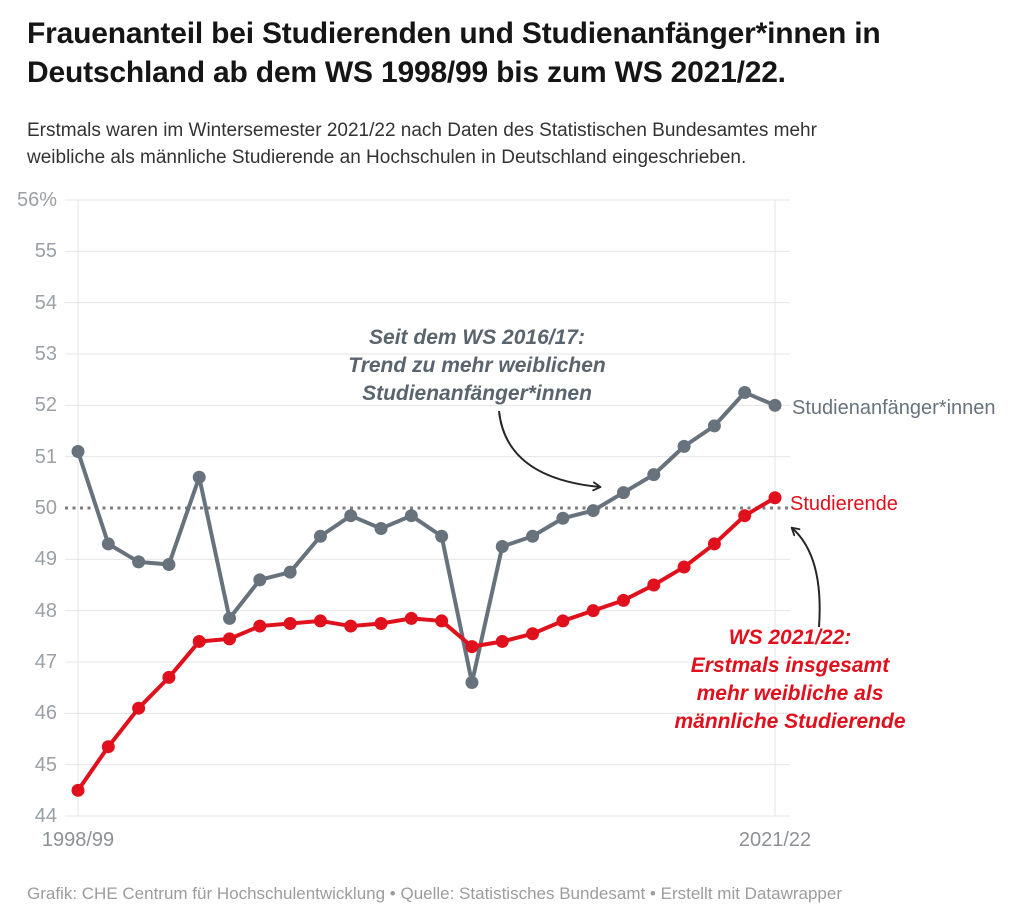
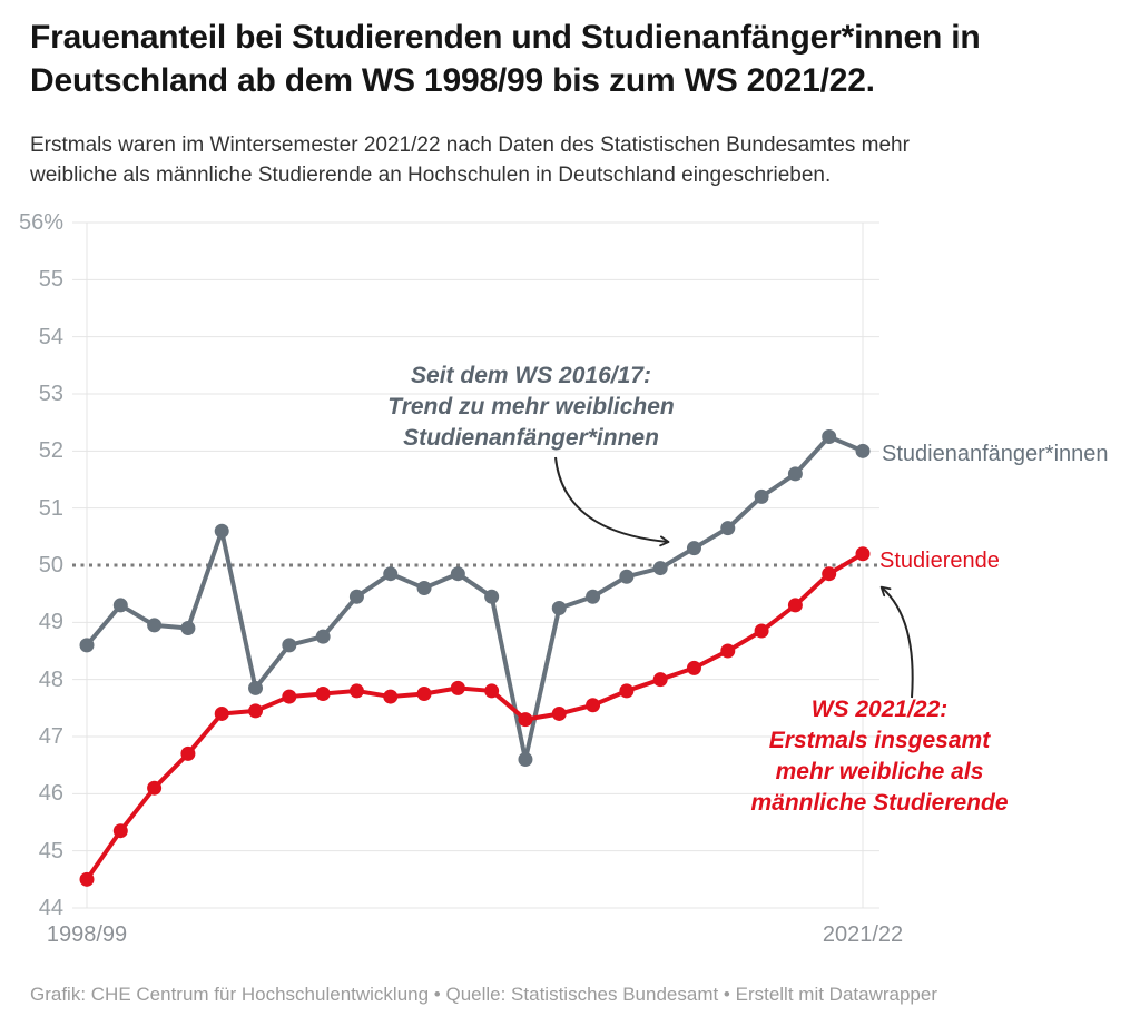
Studienanfänger*innen/1998/99: 51.1% -> 48.6%
